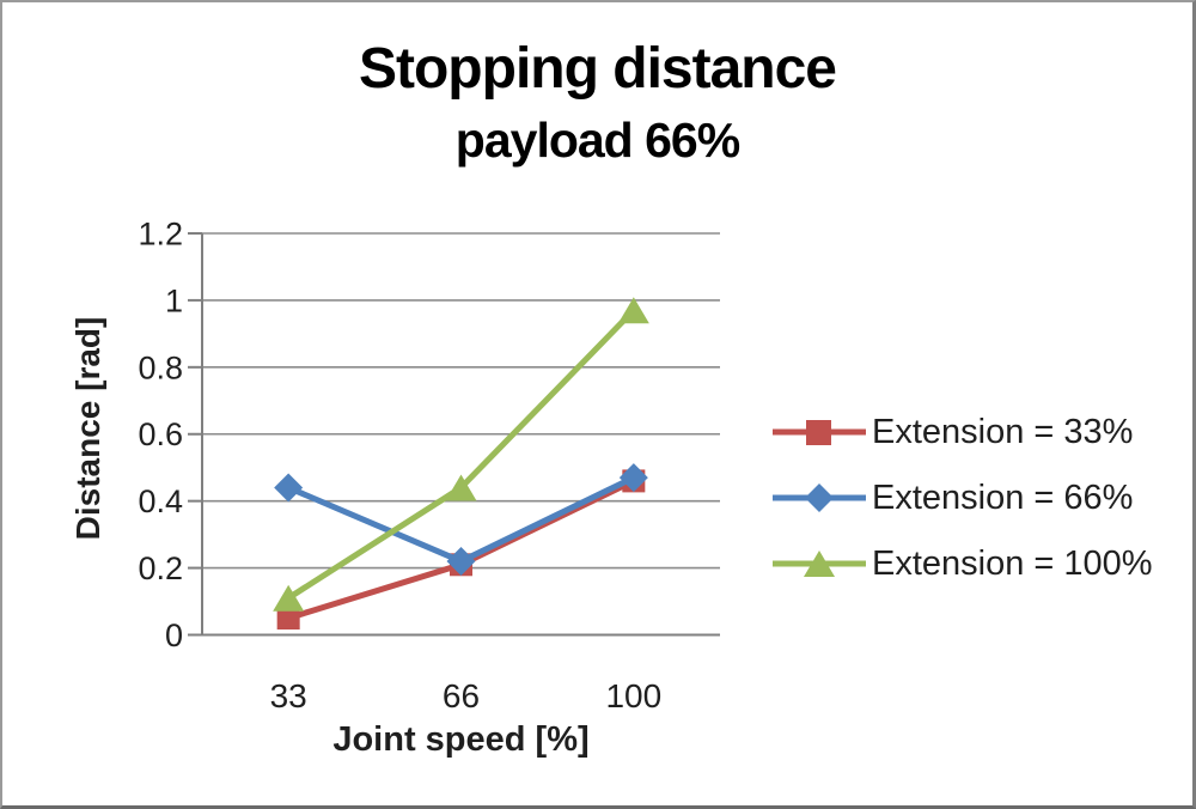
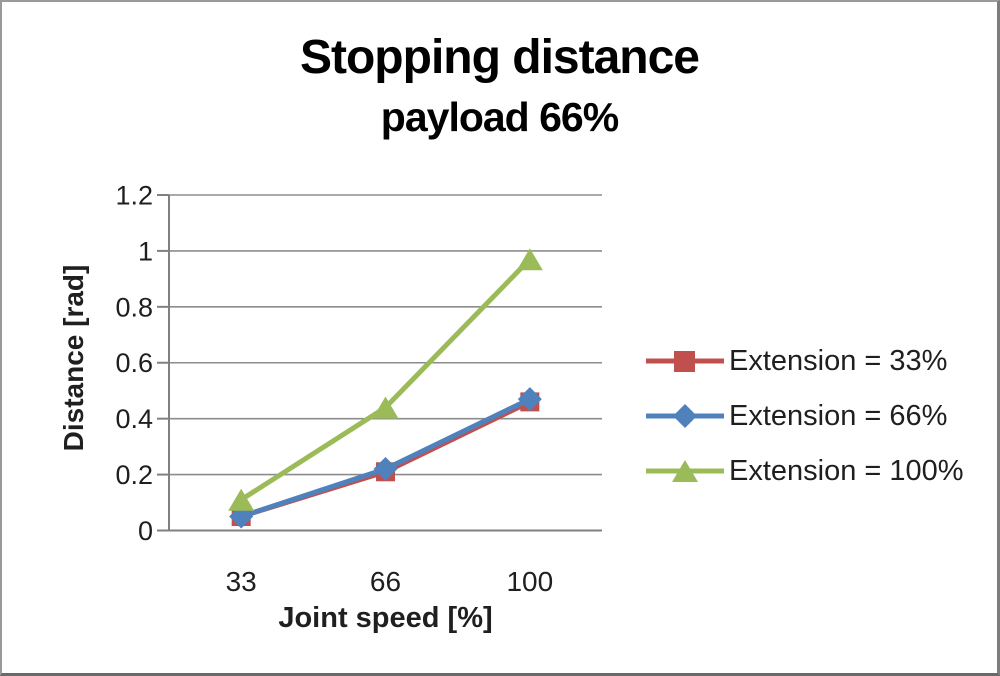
Extension = 66%/33: 0.44 -> 0.05
